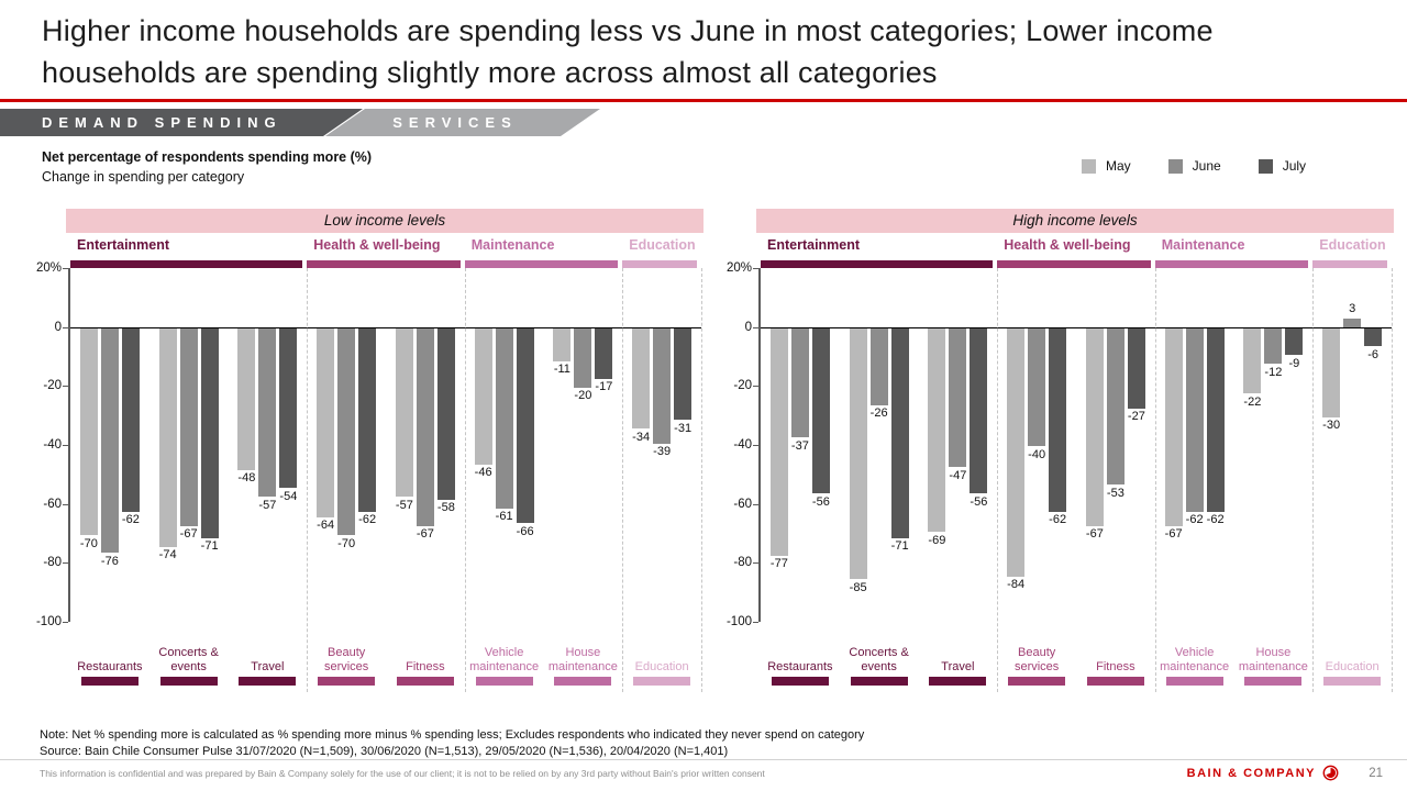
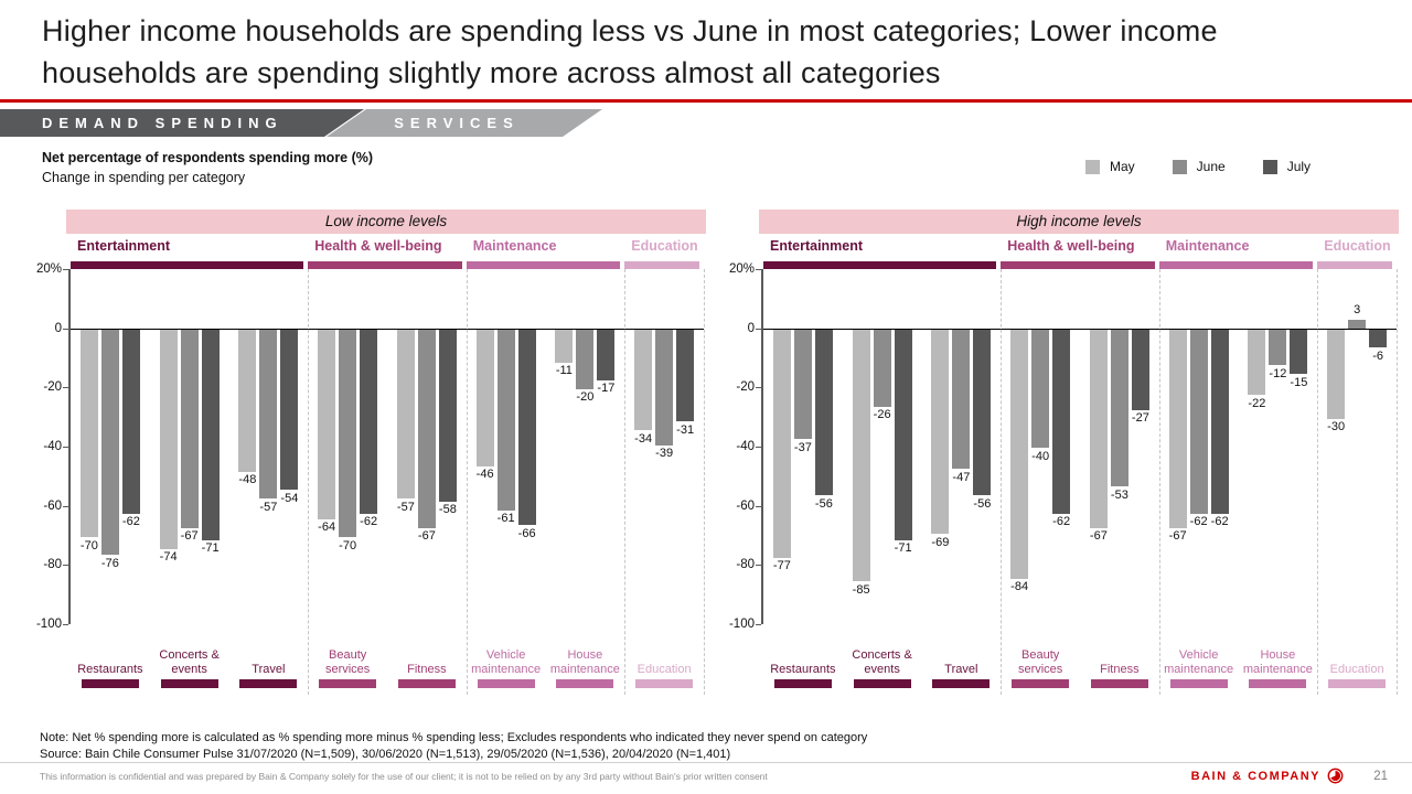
High income levels/July/House maintenance: -9 -> -15
